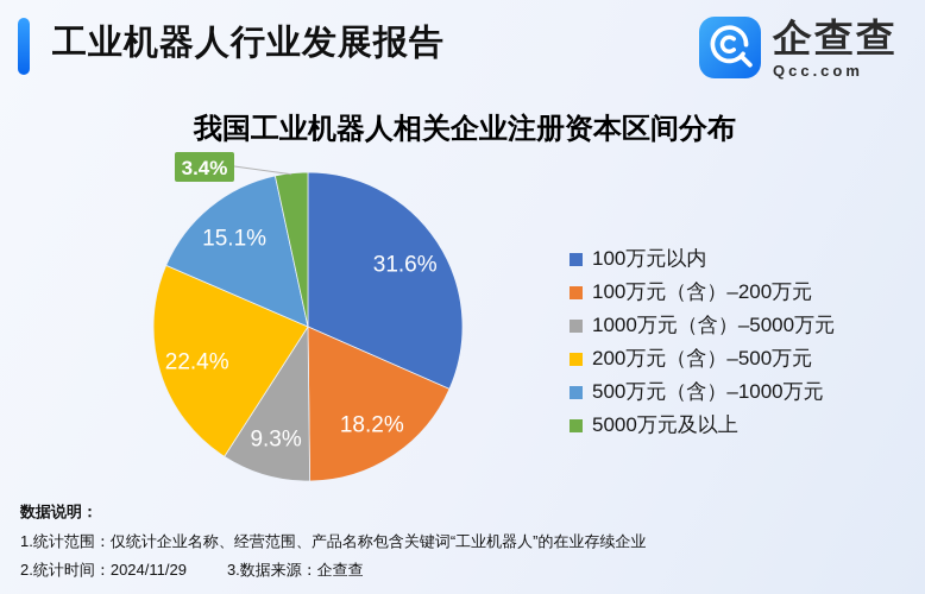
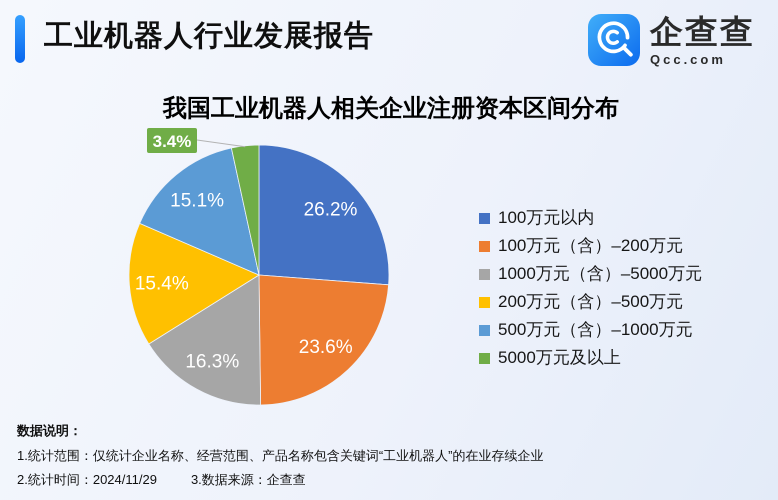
100万元以内: 31.6% -> 26.2%
100万元（含）–200万元: 18.2% -> 23.6%
1000万元（含）–5000万元: 9.3% -> 16.3%
200万元（含）–500万元: 22.4% -> 15.4%
